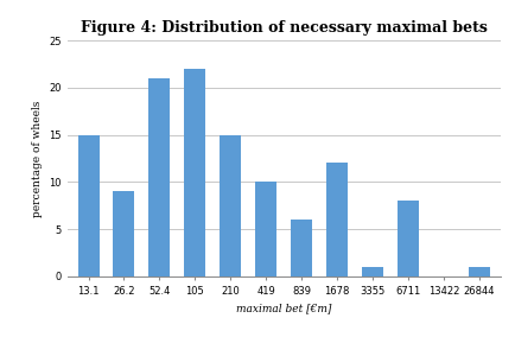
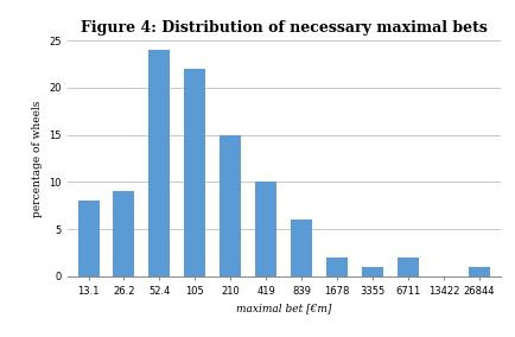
13.1: 15 -> 8
52.4: 21 -> 24
1678: 12 -> 2
6711: 8 -> 2
